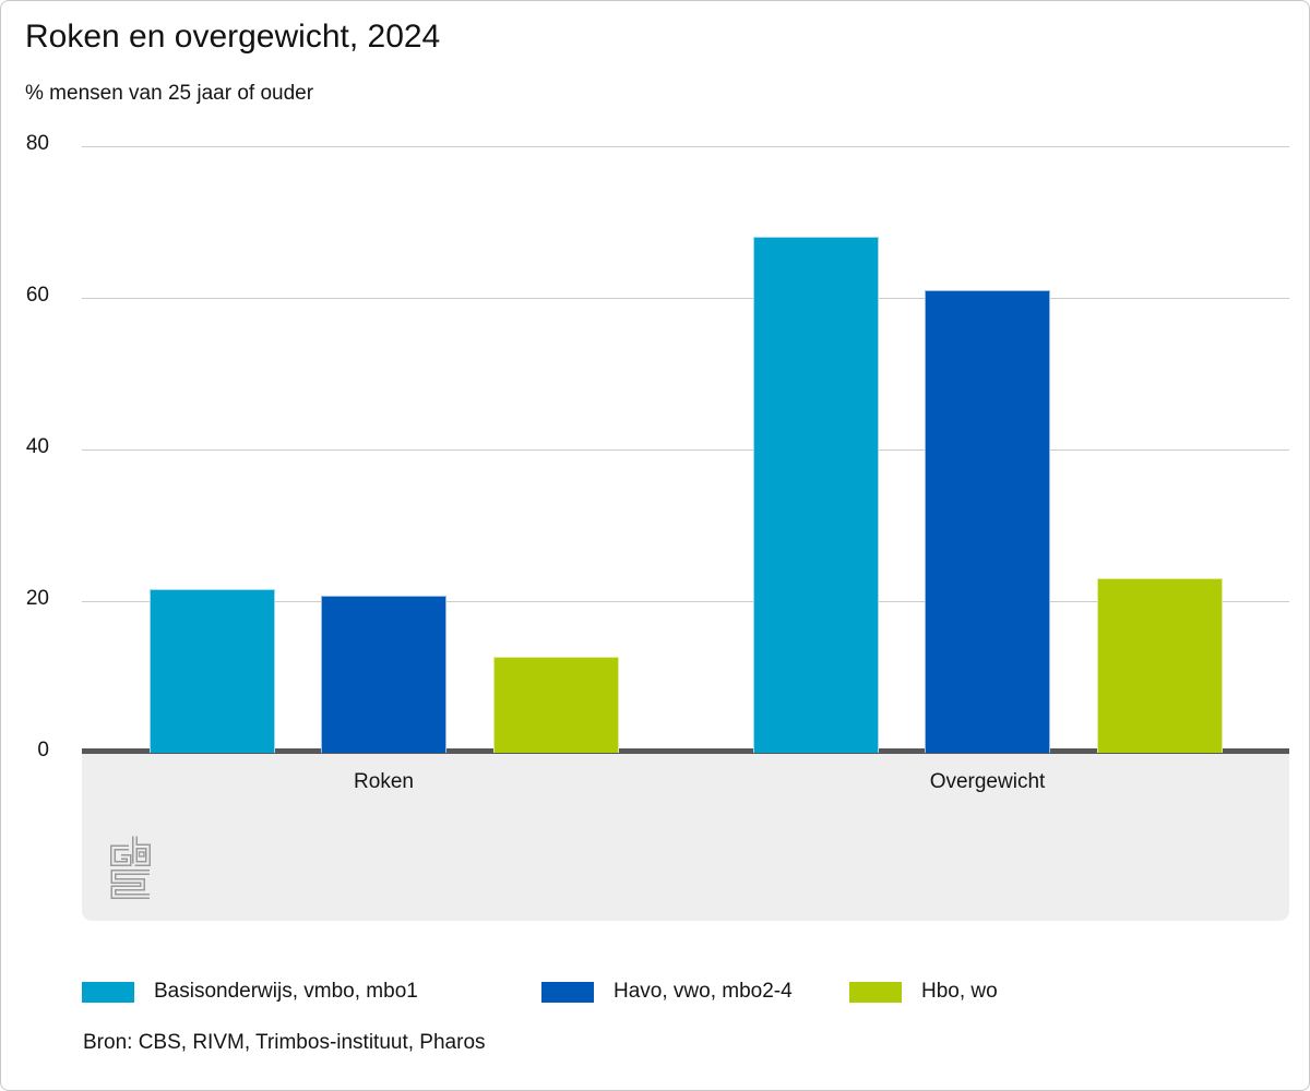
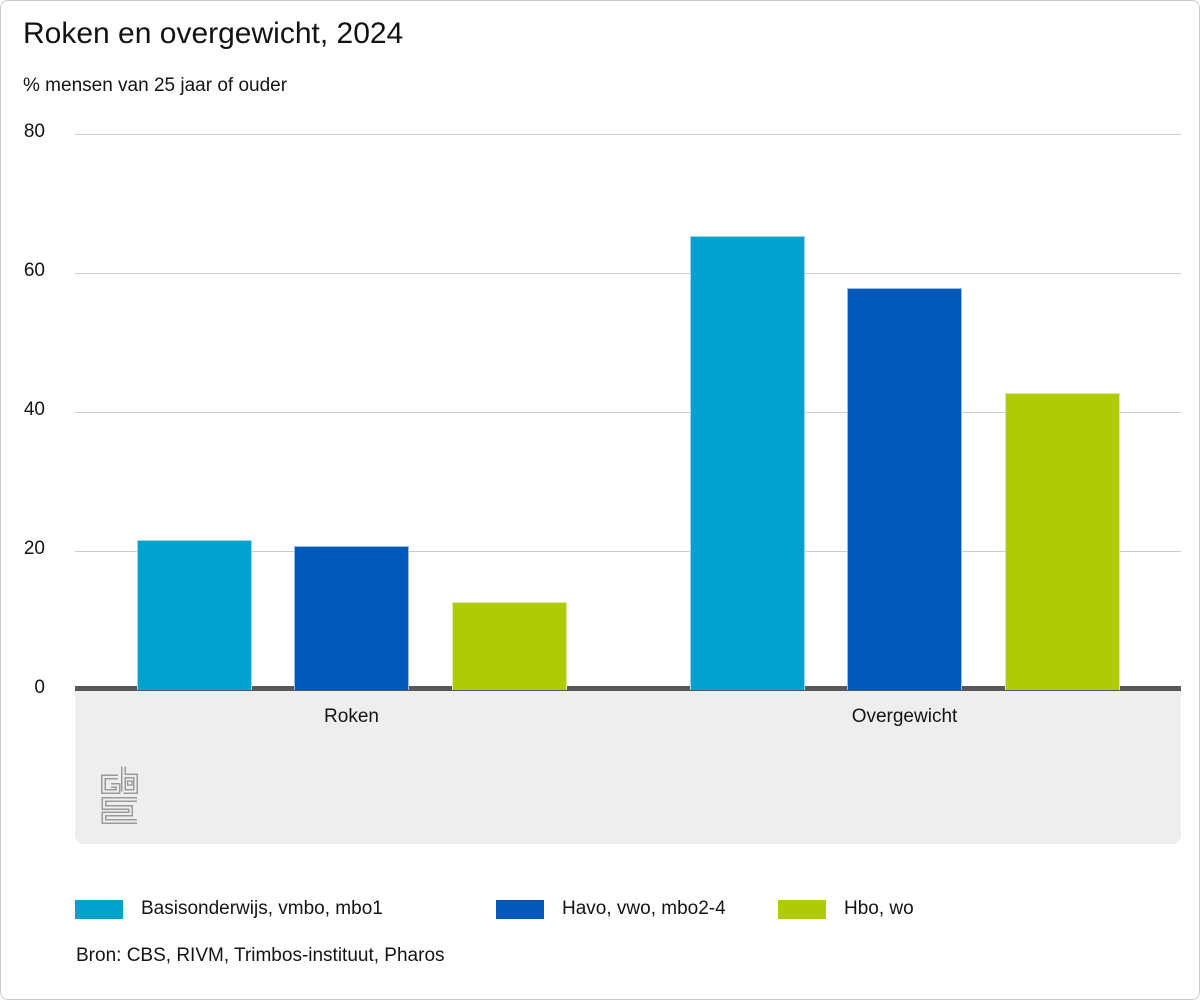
Basisonderwijs, vmbo, mbo1/Overgewicht: 68 -> 65
Havo, vwo, mbo2-4/Overgewicht: 61 -> 58
Hbo, wo/Overgewicht: 23 -> 43
